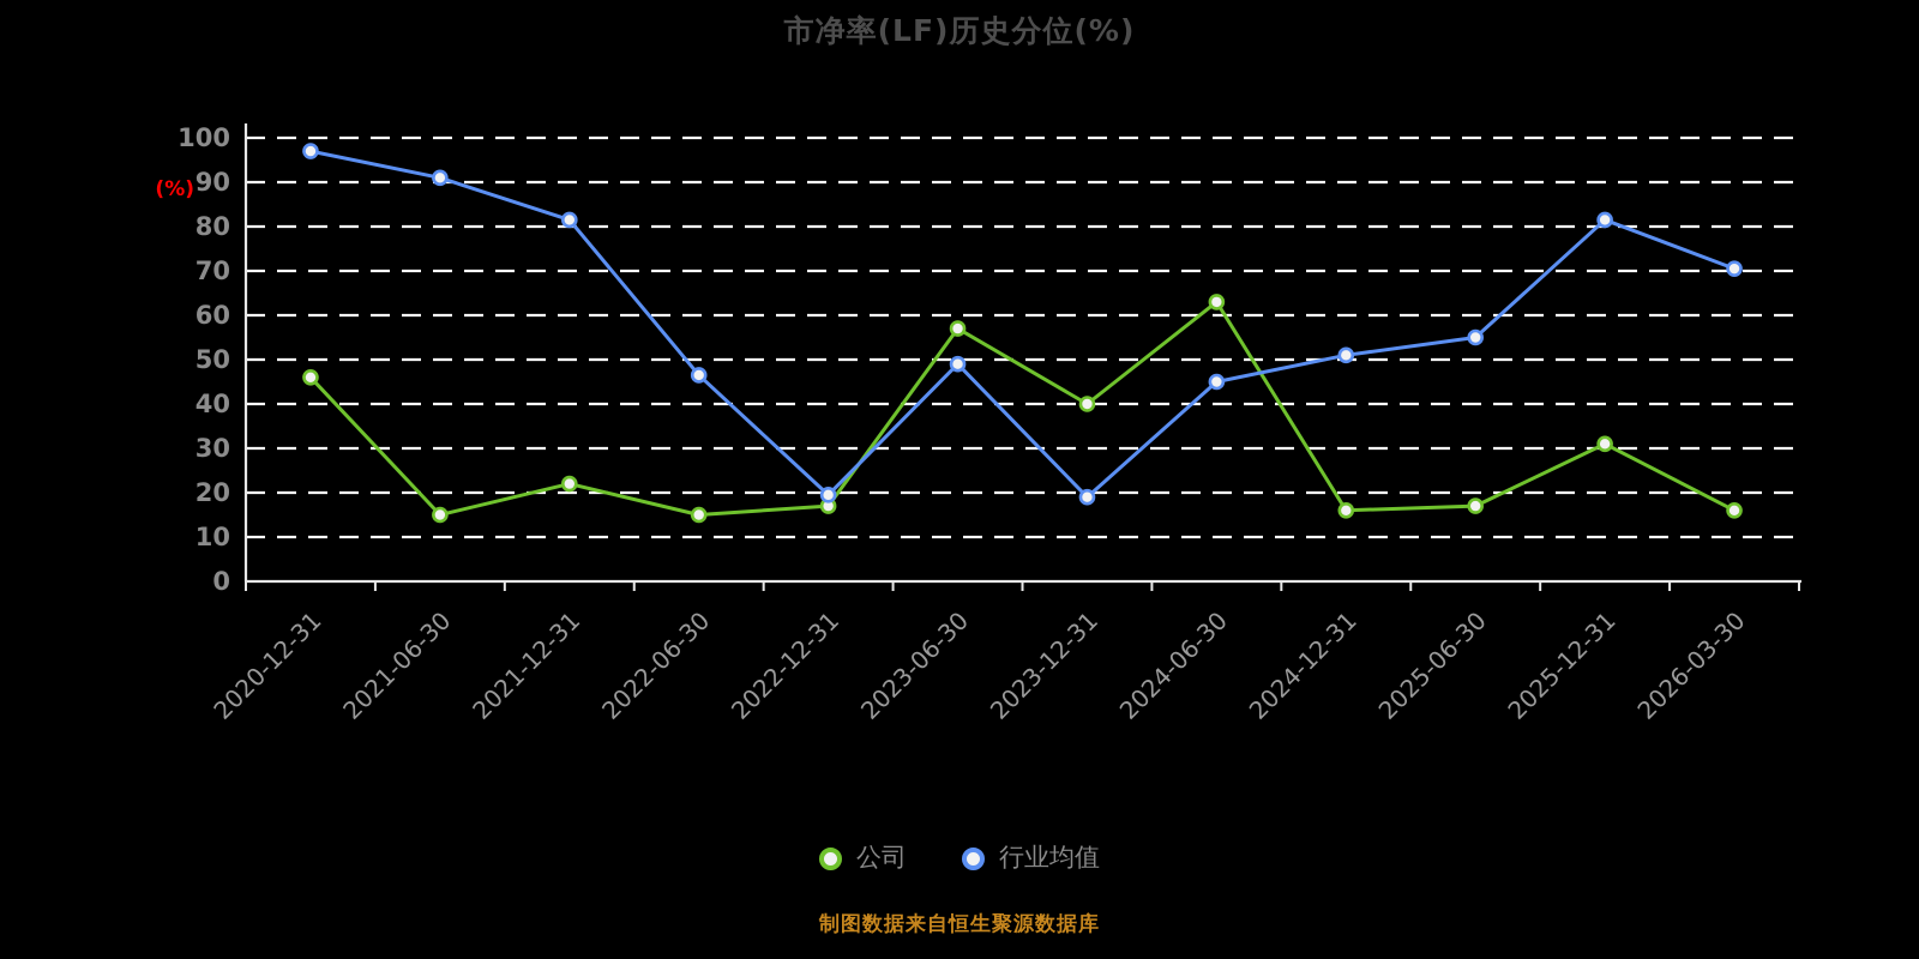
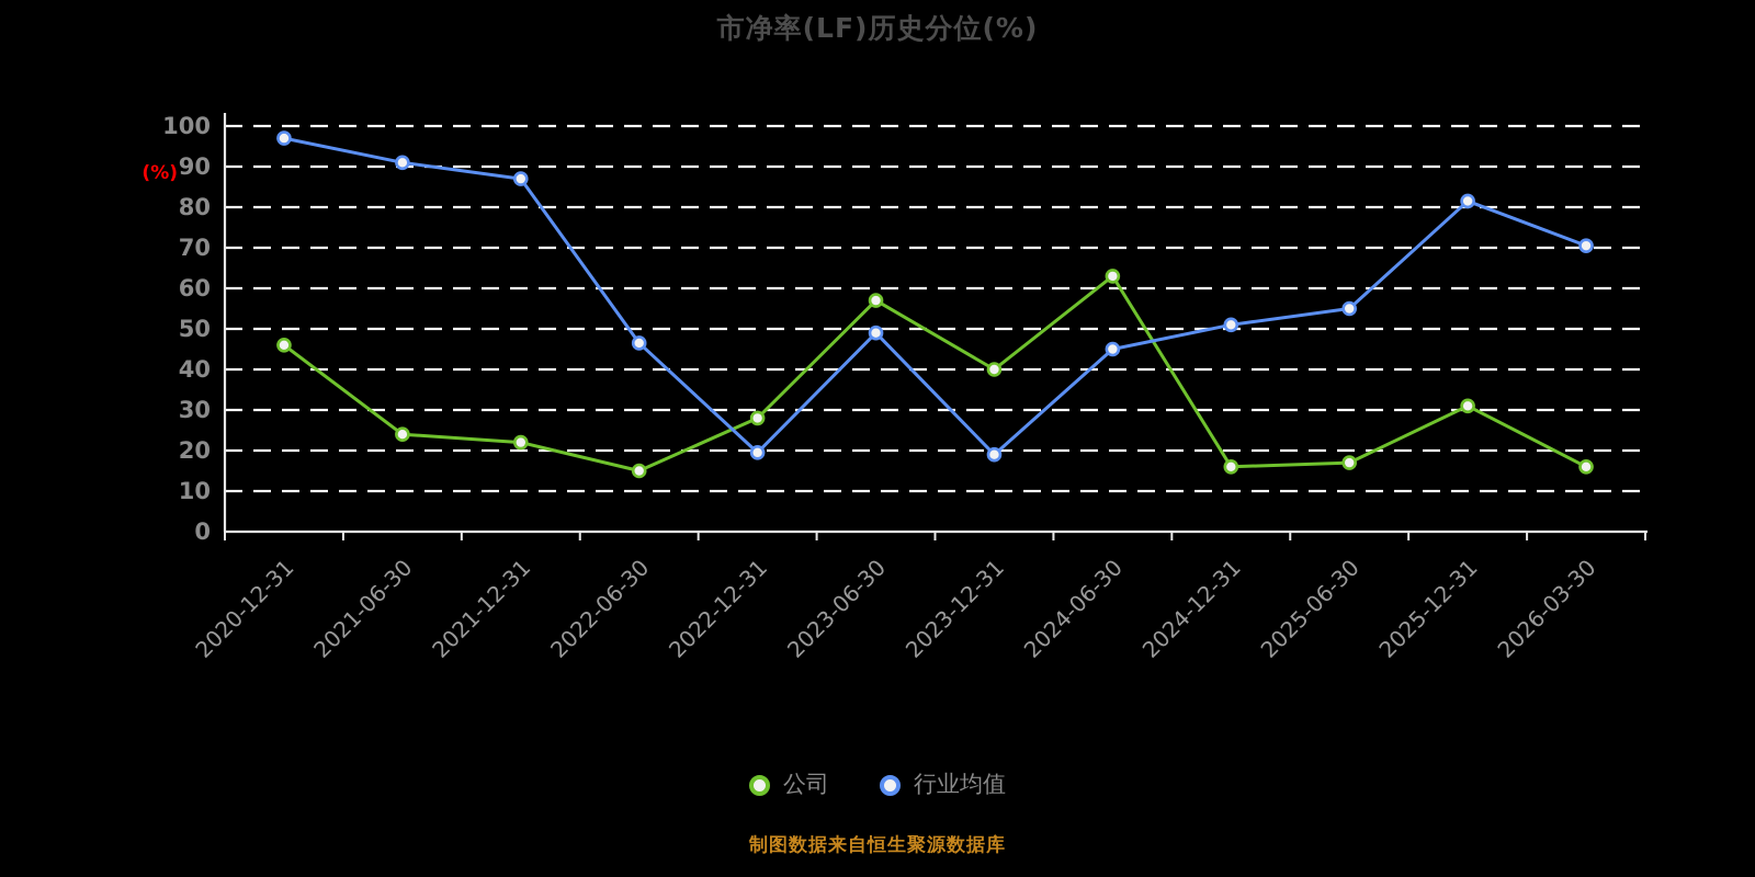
公司/2021-06-30: 15 -> 24
行业均值/2021-12-31: 82 -> 87
公司/2022-12-31: 17 -> 28
